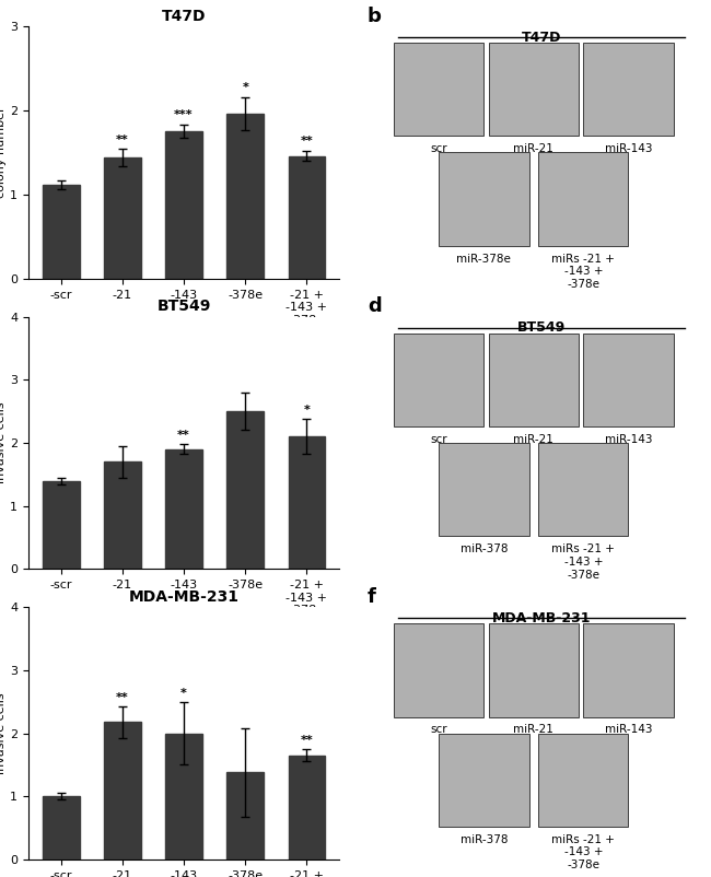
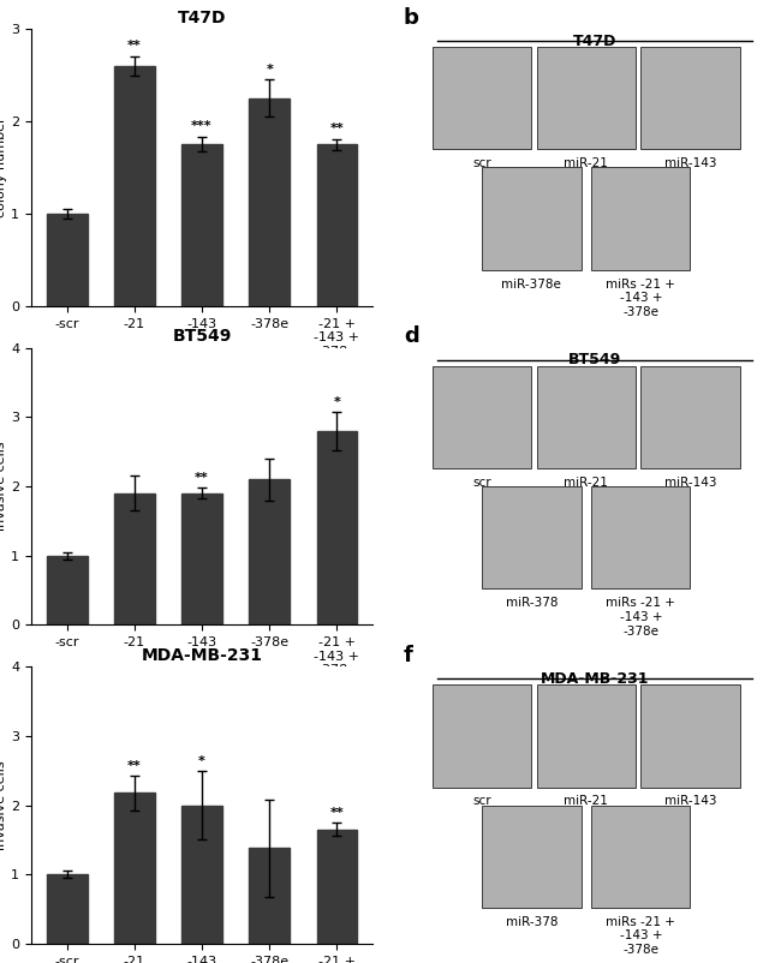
T47D/-scr: 1.12 -> 1.00
T47D/-21: 1.44 -> 2.60
T47D/-378e: 1.96 -> 2.25
T47D/-21 + -143 + -378e: 1.46 -> 1.75
BT549/-scr: 1.4 -> 1.0
BT549/-21: 1.7 -> 1.9
BT549/-378e: 2.5 -> 2.1
BT549/-21 + -143 + -378e: 2.1 -> 2.8
